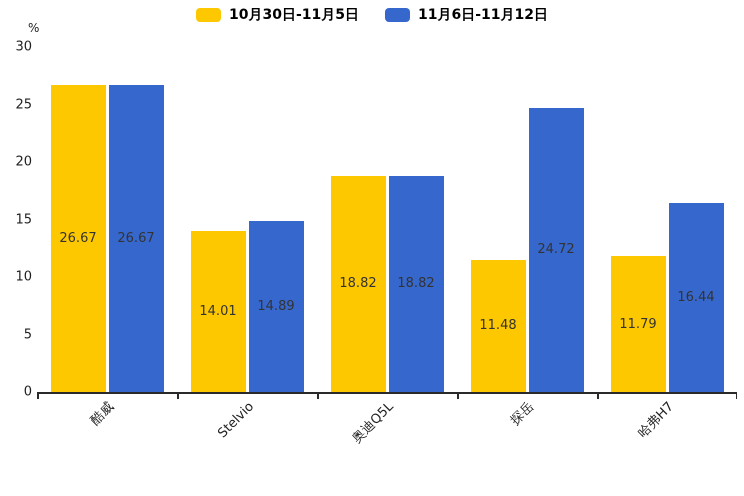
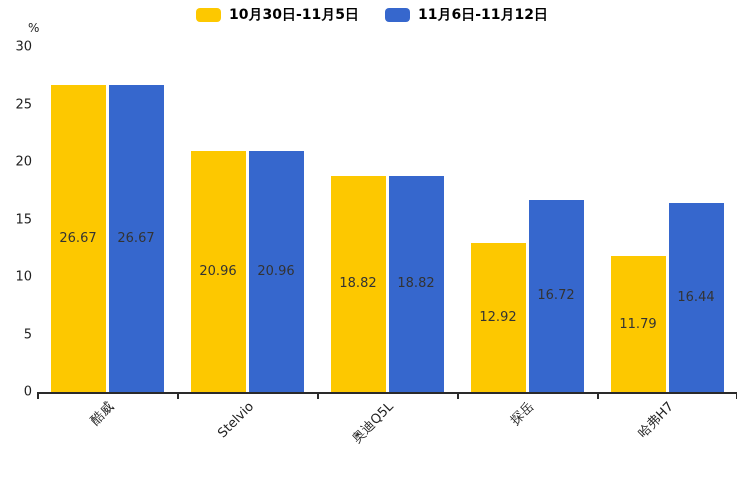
10月30日-11月5日/Stelvio: 14.01 -> 20.96
11月6日-11月12日/Stelvio: 14.89 -> 20.96
10月30日-11月5日/探岳: 11.48 -> 12.92
11月6日-11月12日/探岳: 24.72 -> 16.72
